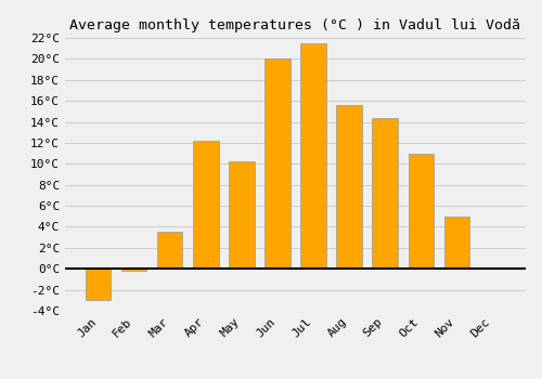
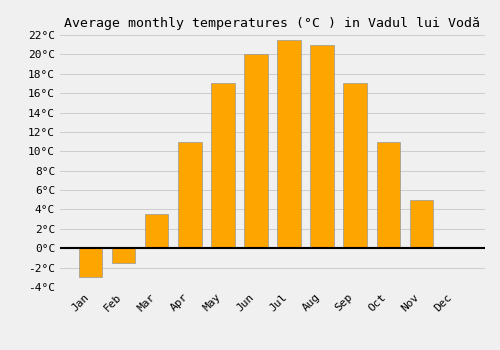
Feb: -0.2°C -> -1.5°C
Apr: 12.2°C -> 11.0°C
May: 10.2°C -> 17.0°C
Aug: 15.6°C -> 21.0°C
Sep: 14.4°C -> 17.0°C
